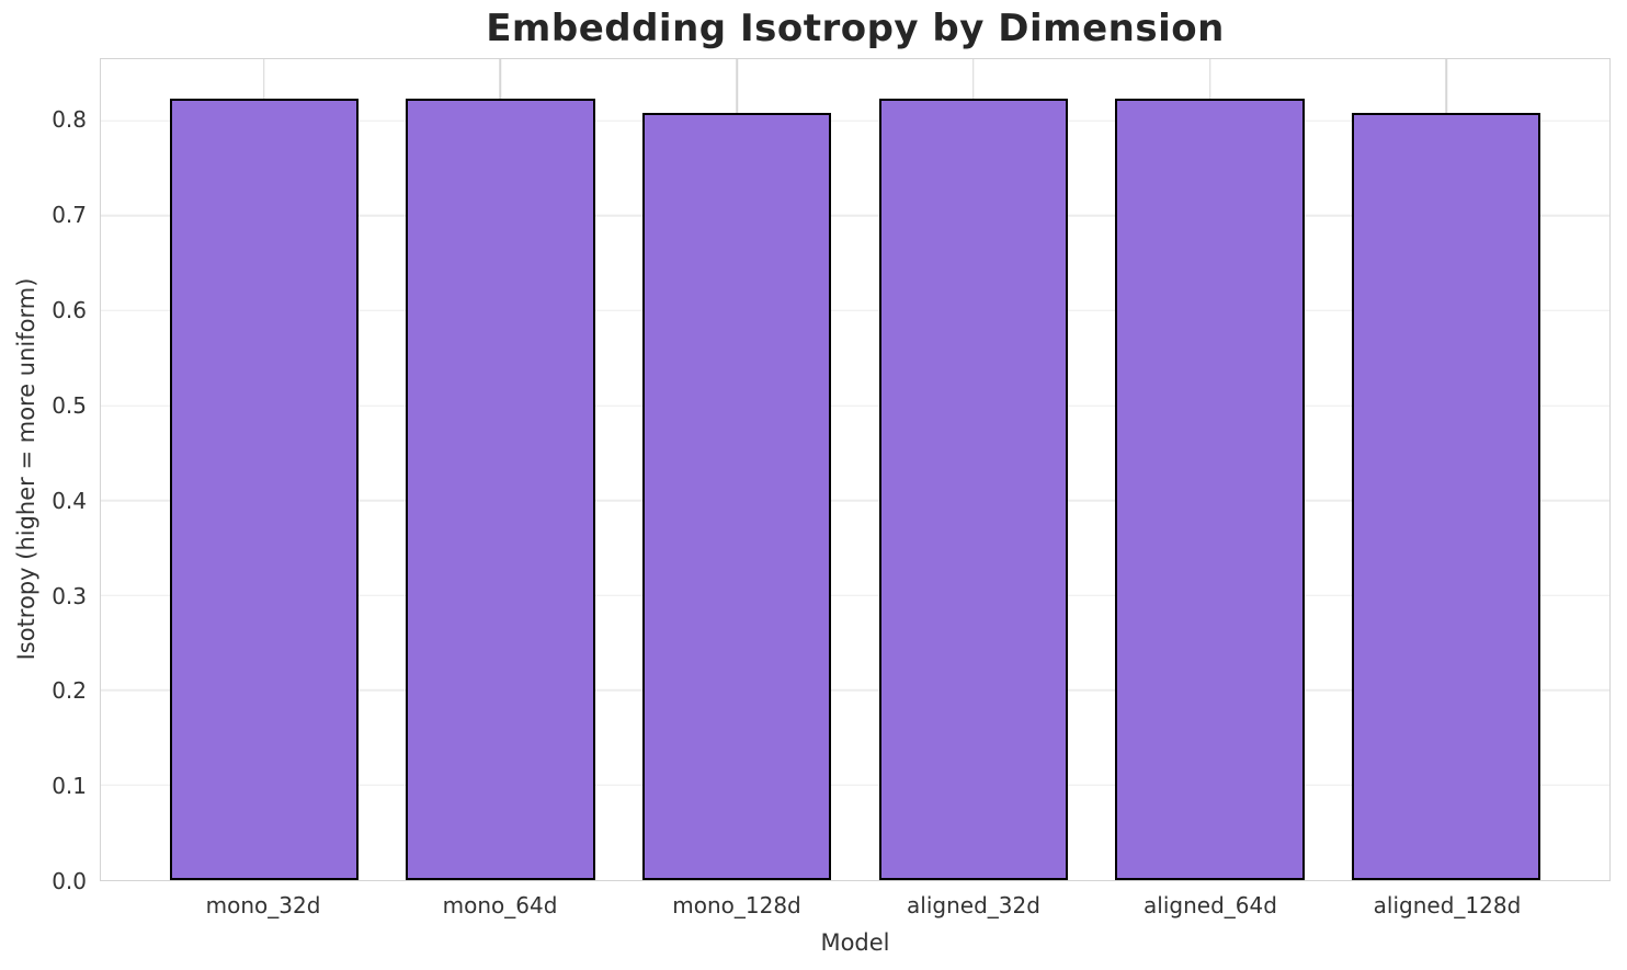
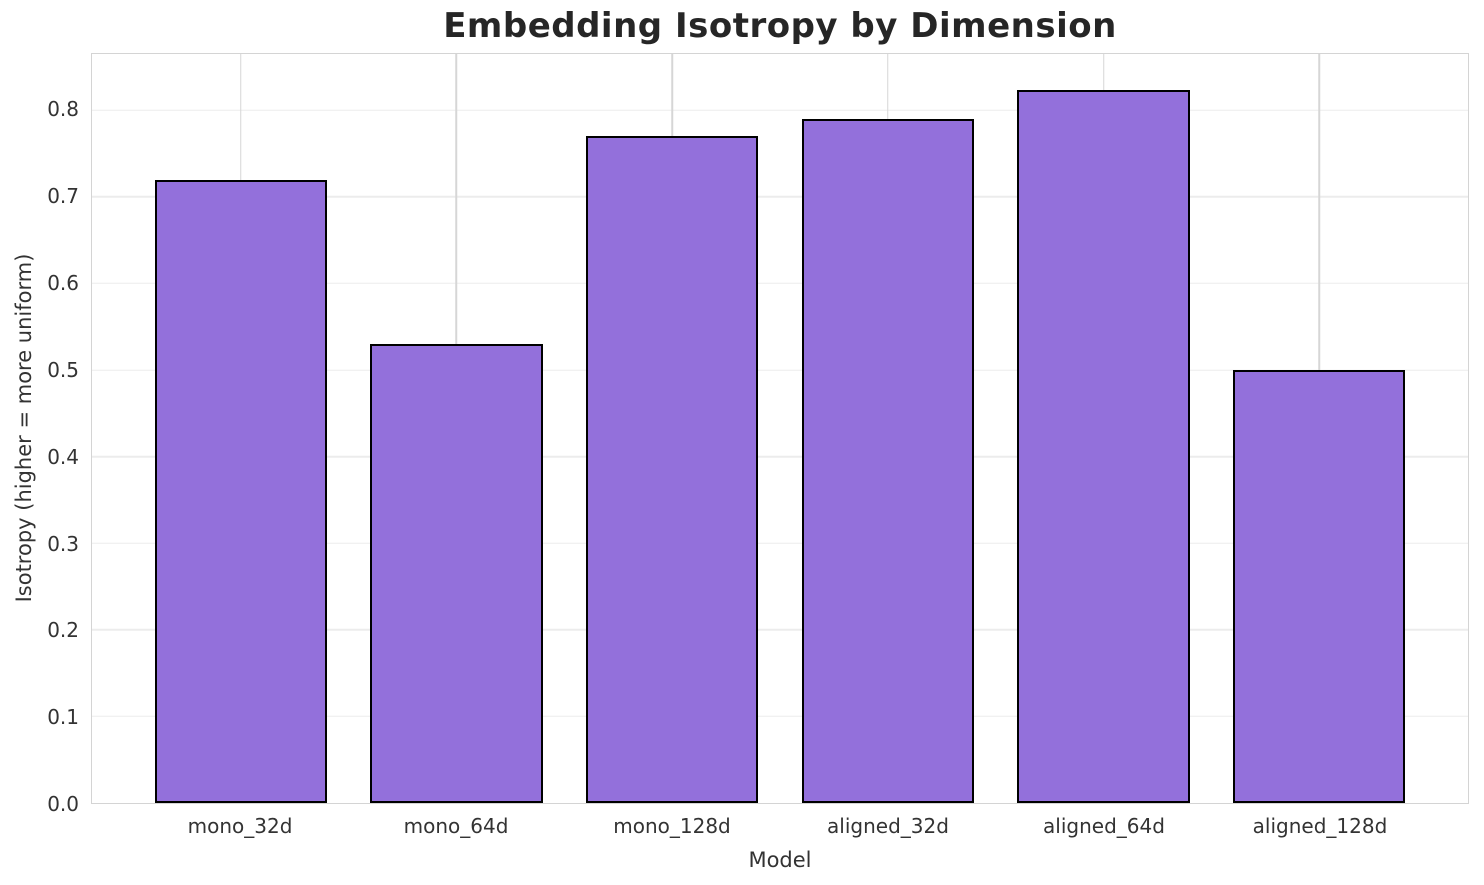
mono_32d: 0.82 -> 0.72
mono_64d: 0.82 -> 0.53
mono_128d: 0.81 -> 0.77
aligned_32d: 0.82 -> 0.79
aligned_128d: 0.81 -> 0.50
